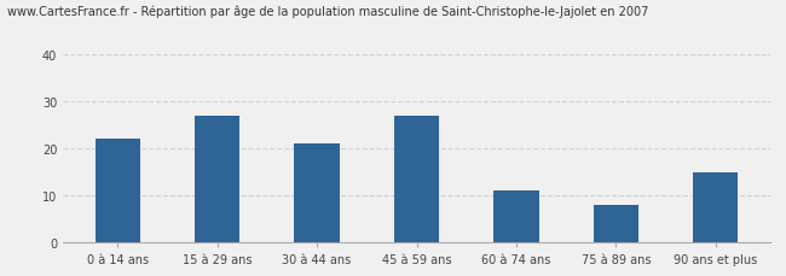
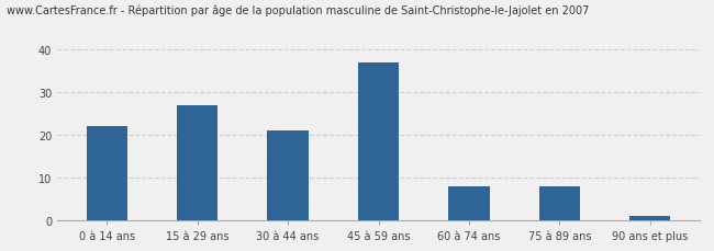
45 à 59 ans: 27 -> 37
60 à 74 ans: 11 -> 8
90 ans et plus: 15 -> 1
